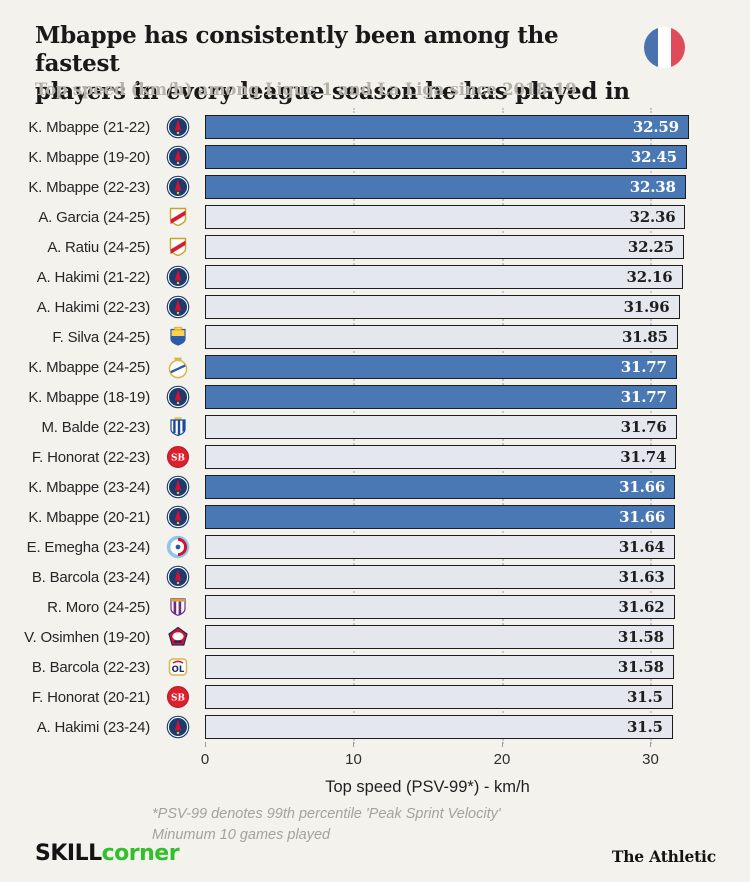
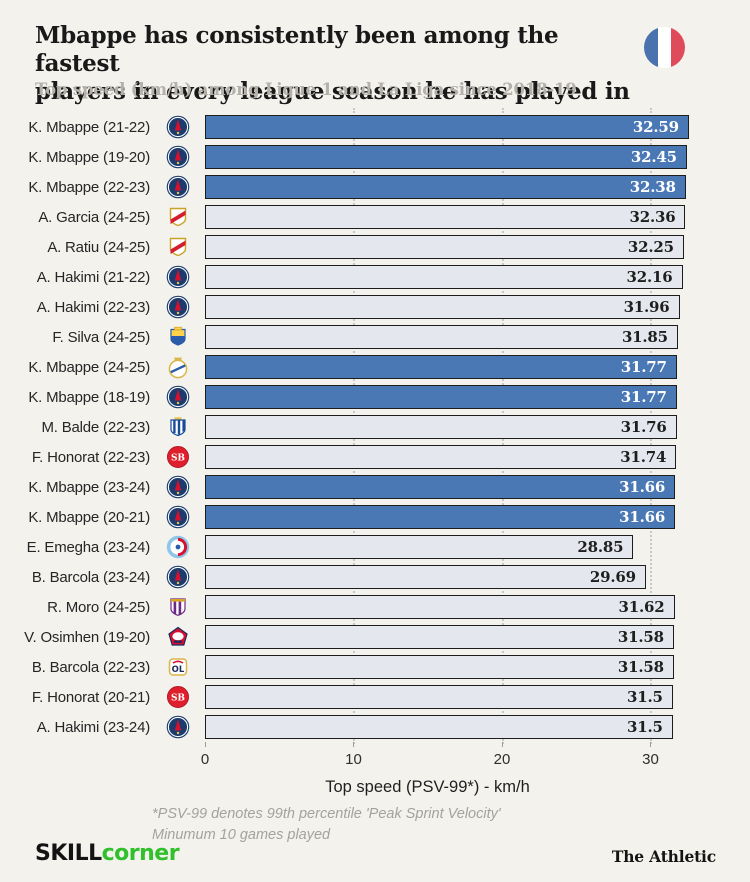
E. Emegha (23-24): 31.64 -> 28.85
B. Barcola (23-24): 31.63 -> 29.69
